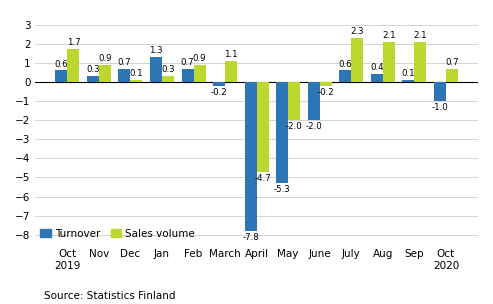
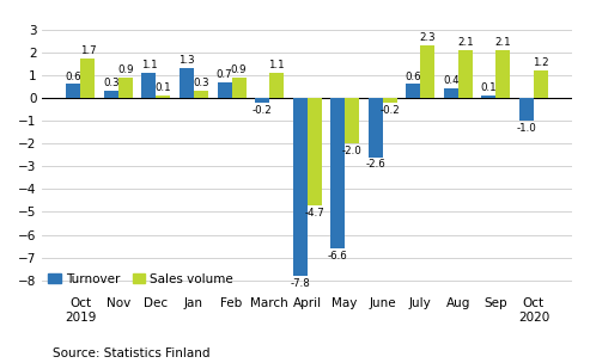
Turnover/Dec: 0.7 -> 1.1
Turnover/May: -5.3 -> -6.6
Turnover/June: -2.0 -> -2.6
Sales volume/Oct 2020: 0.7 -> 1.2
